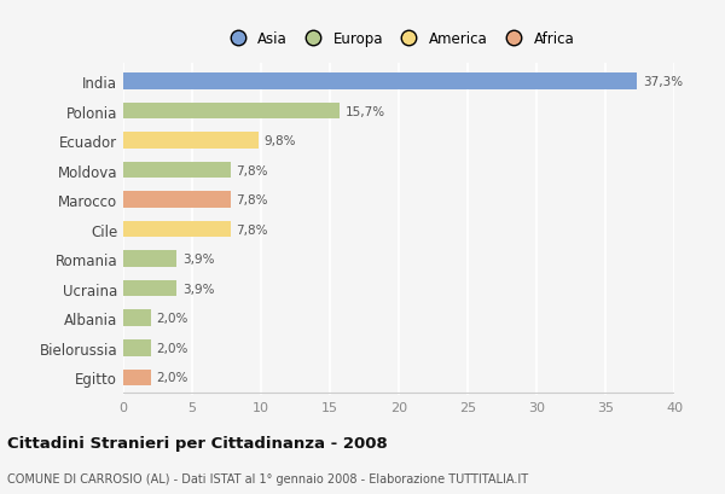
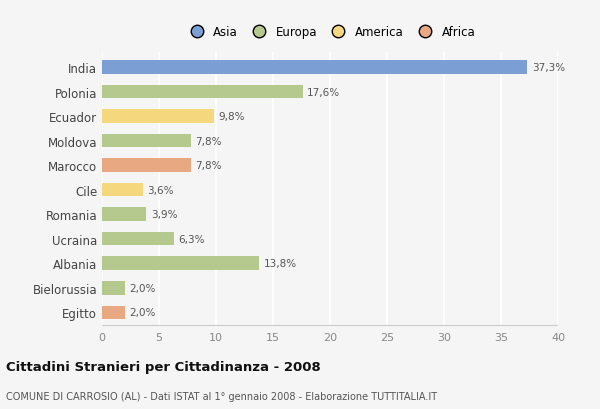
Polonia: 15,7% -> 17,6%
Cile: 7,8% -> 3,6%
Ucraina: 3,9% -> 6,3%
Albania: 2,0% -> 13,8%
